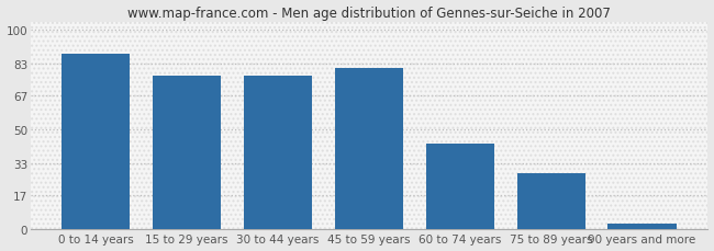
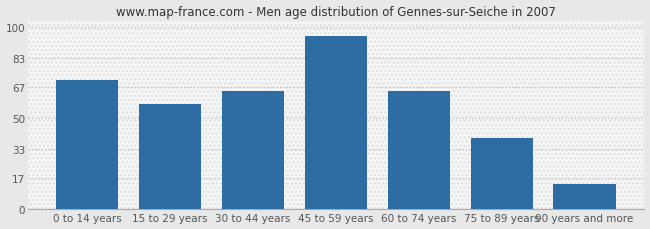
0 to 14 years: 88 -> 71
15 to 29 years: 77 -> 58
30 to 44 years: 77 -> 65
45 to 59 years: 81 -> 95
60 to 74 years: 43 -> 65
75 to 89 years: 28 -> 39
90 years and more: 3 -> 14
